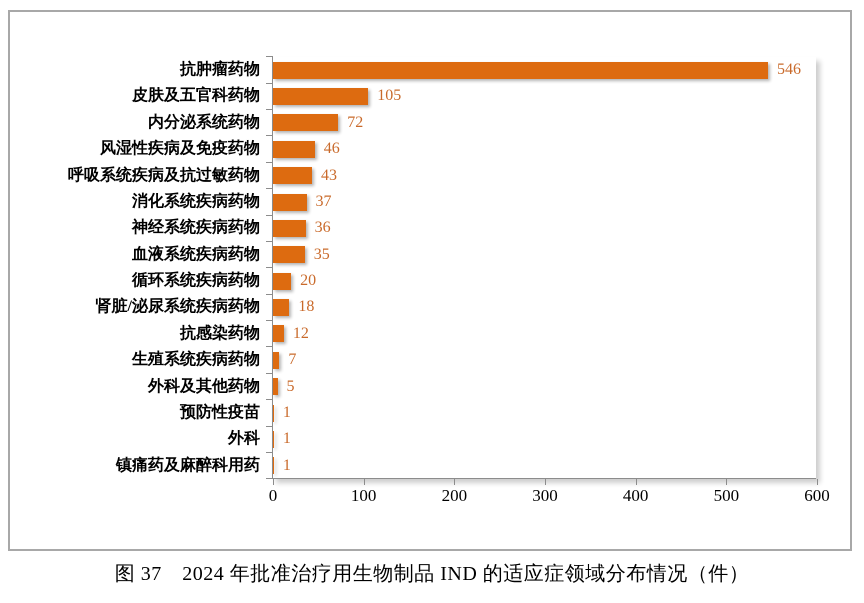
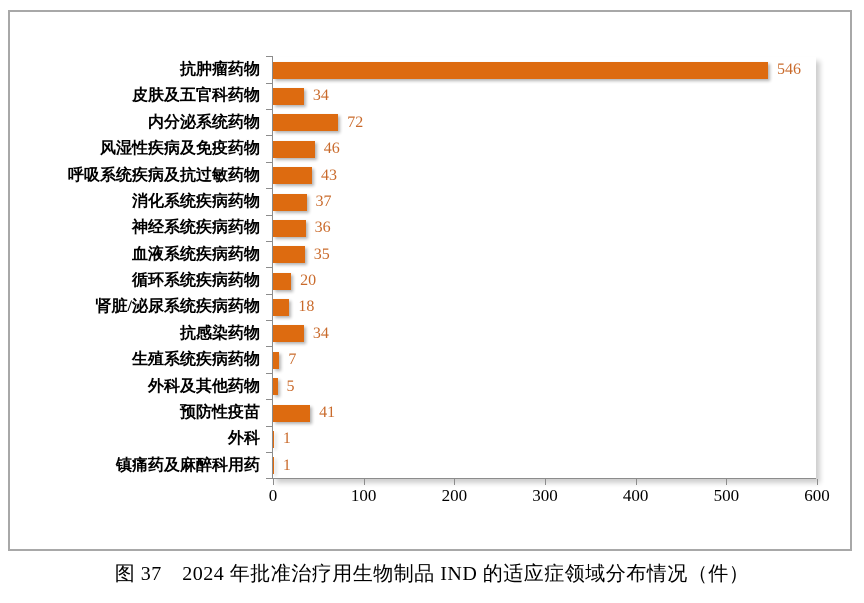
皮肤及五官科药物: 105 -> 34
抗感染药物: 12 -> 34
预防性疫苗: 1 -> 41
